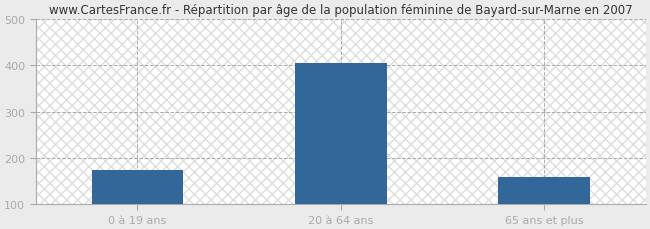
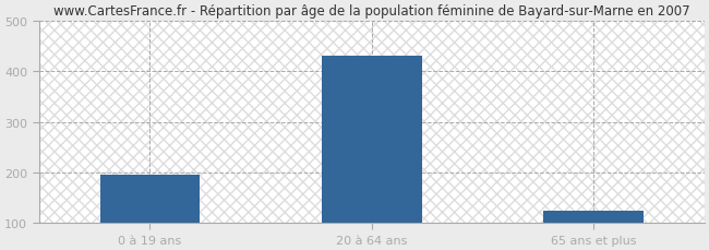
0 à 19 ans: 175 -> 195
20 à 64 ans: 405 -> 430
65 ans et plus: 160 -> 125
